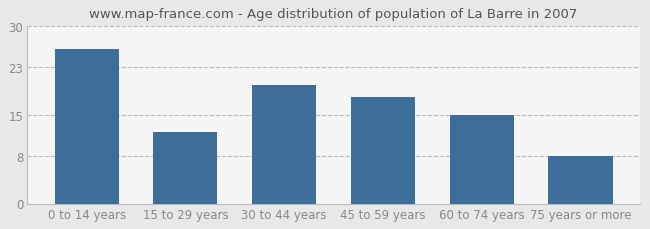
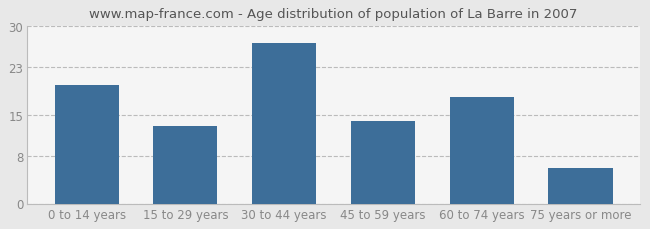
0 to 14 years: 26 -> 20
15 to 29 years: 12 -> 13
30 to 44 years: 20 -> 27
45 to 59 years: 18 -> 14
60 to 74 years: 15 -> 18
75 years or more: 8 -> 6
